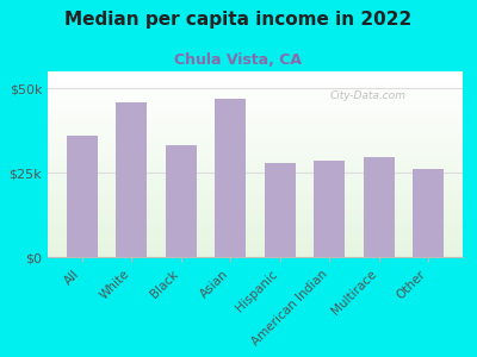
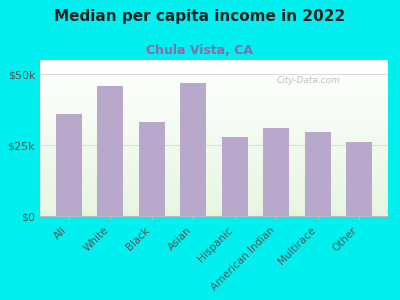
American Indian: $28.5k -> $31.0k
